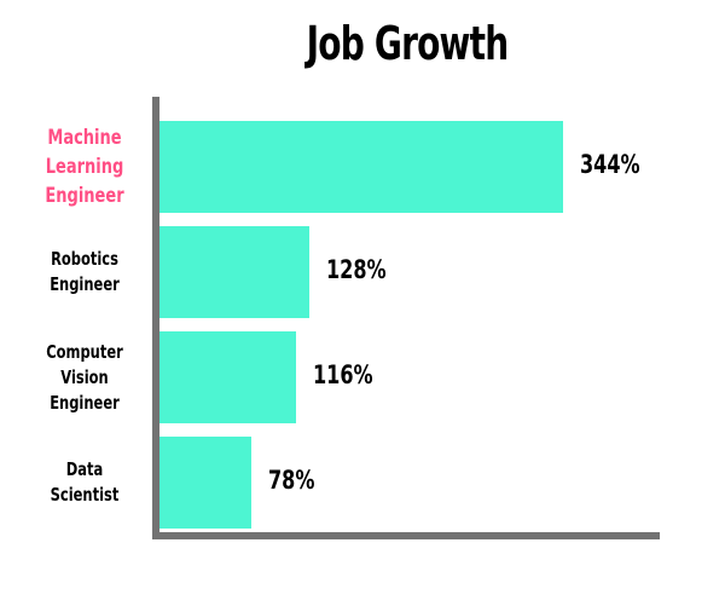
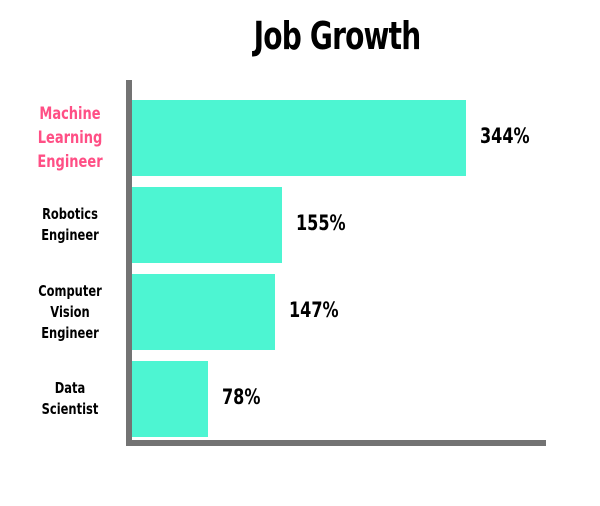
Robotics Engineer: 128% -> 155%
Computer Vision Engineer: 116% -> 147%
